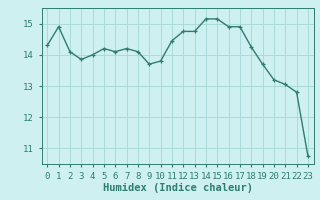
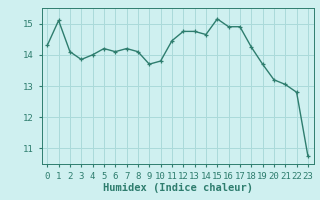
1: 14.90 -> 15.10
14: 15.15 -> 14.65
